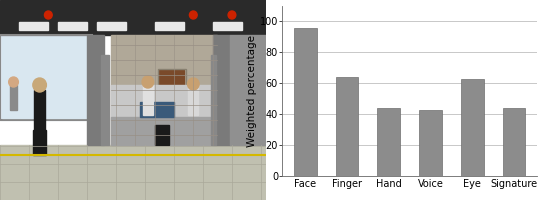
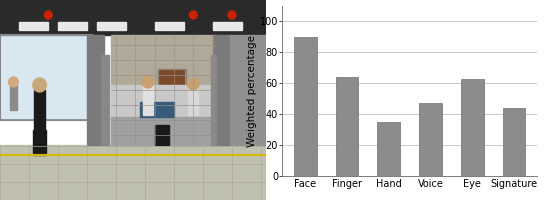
Face: 96 -> 90
Hand: 44 -> 35
Voice: 43 -> 47
